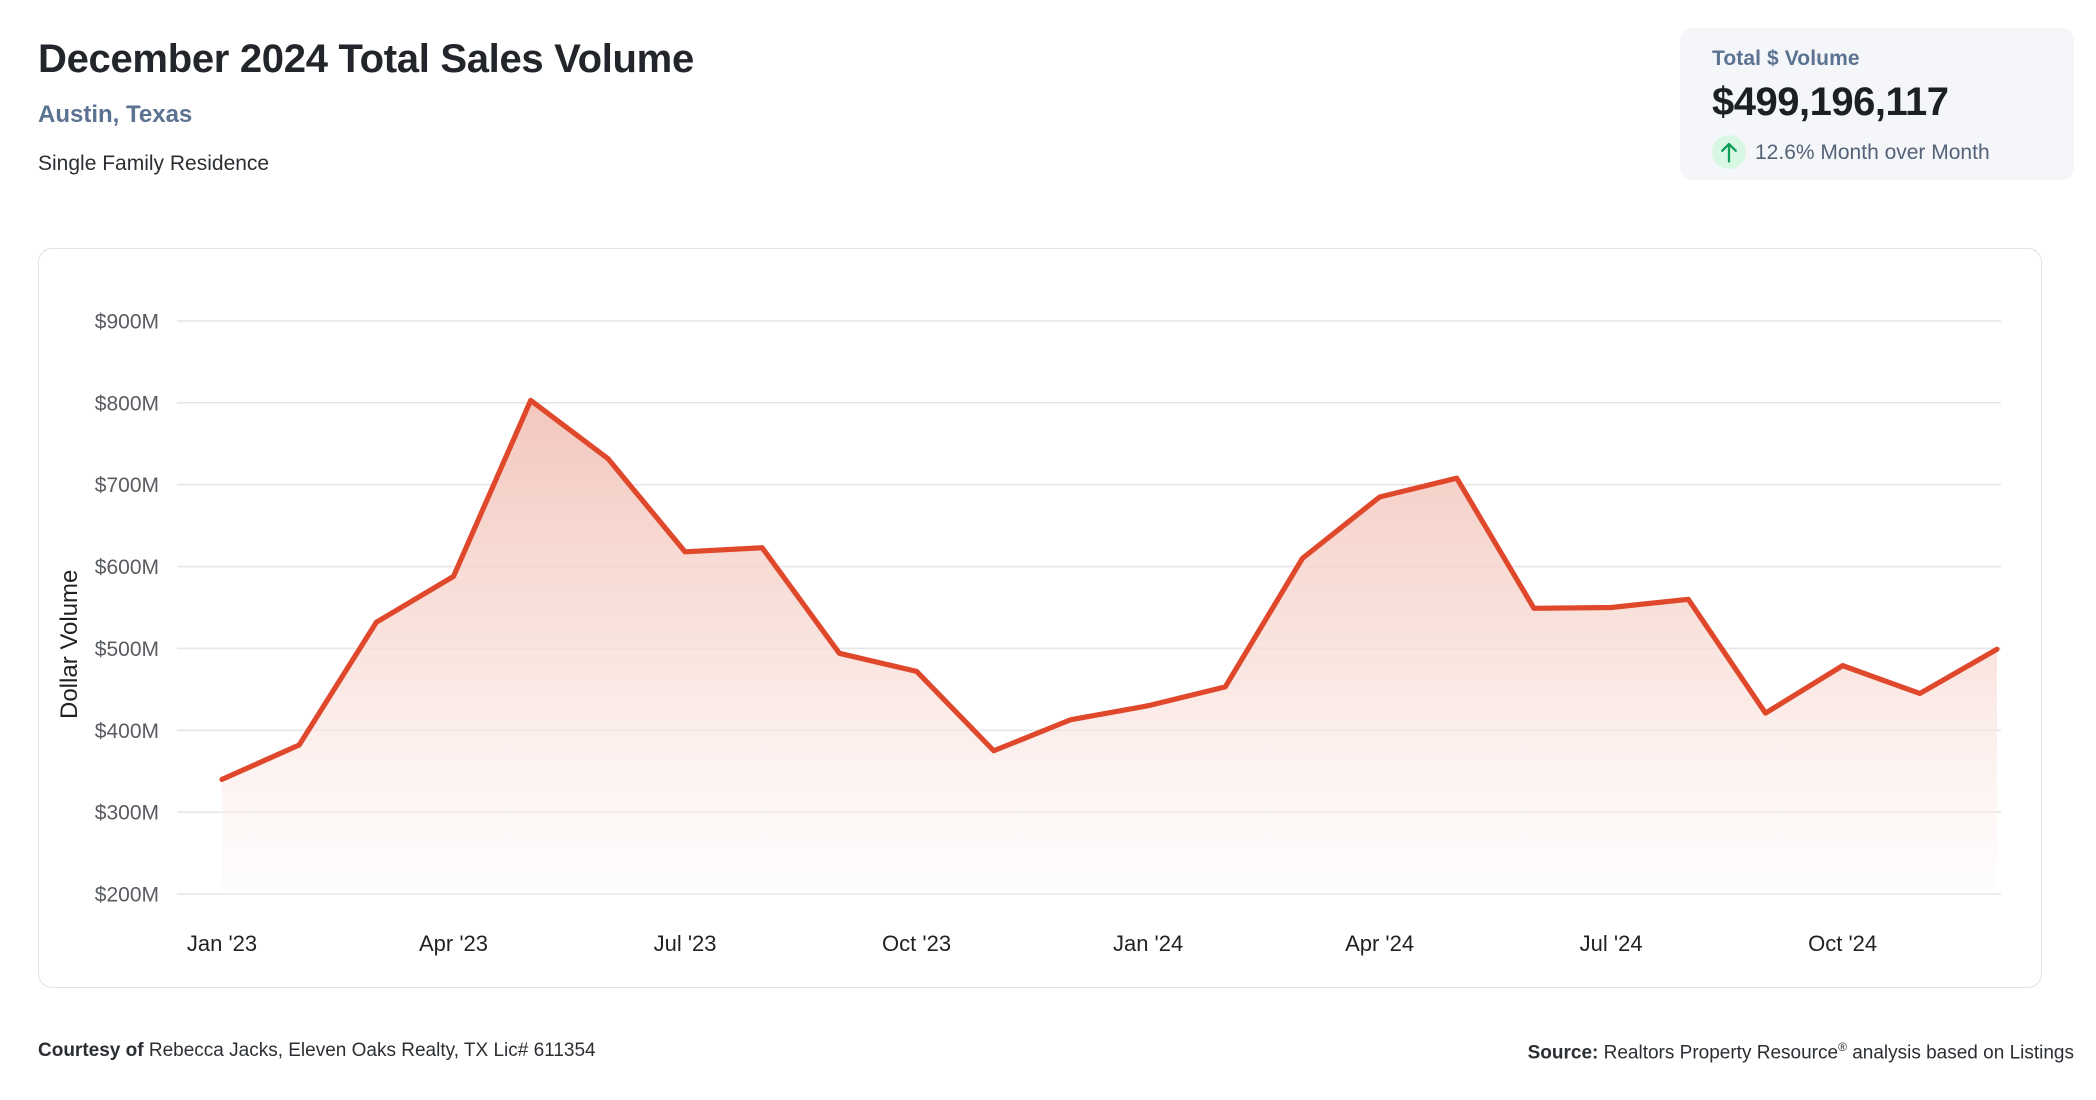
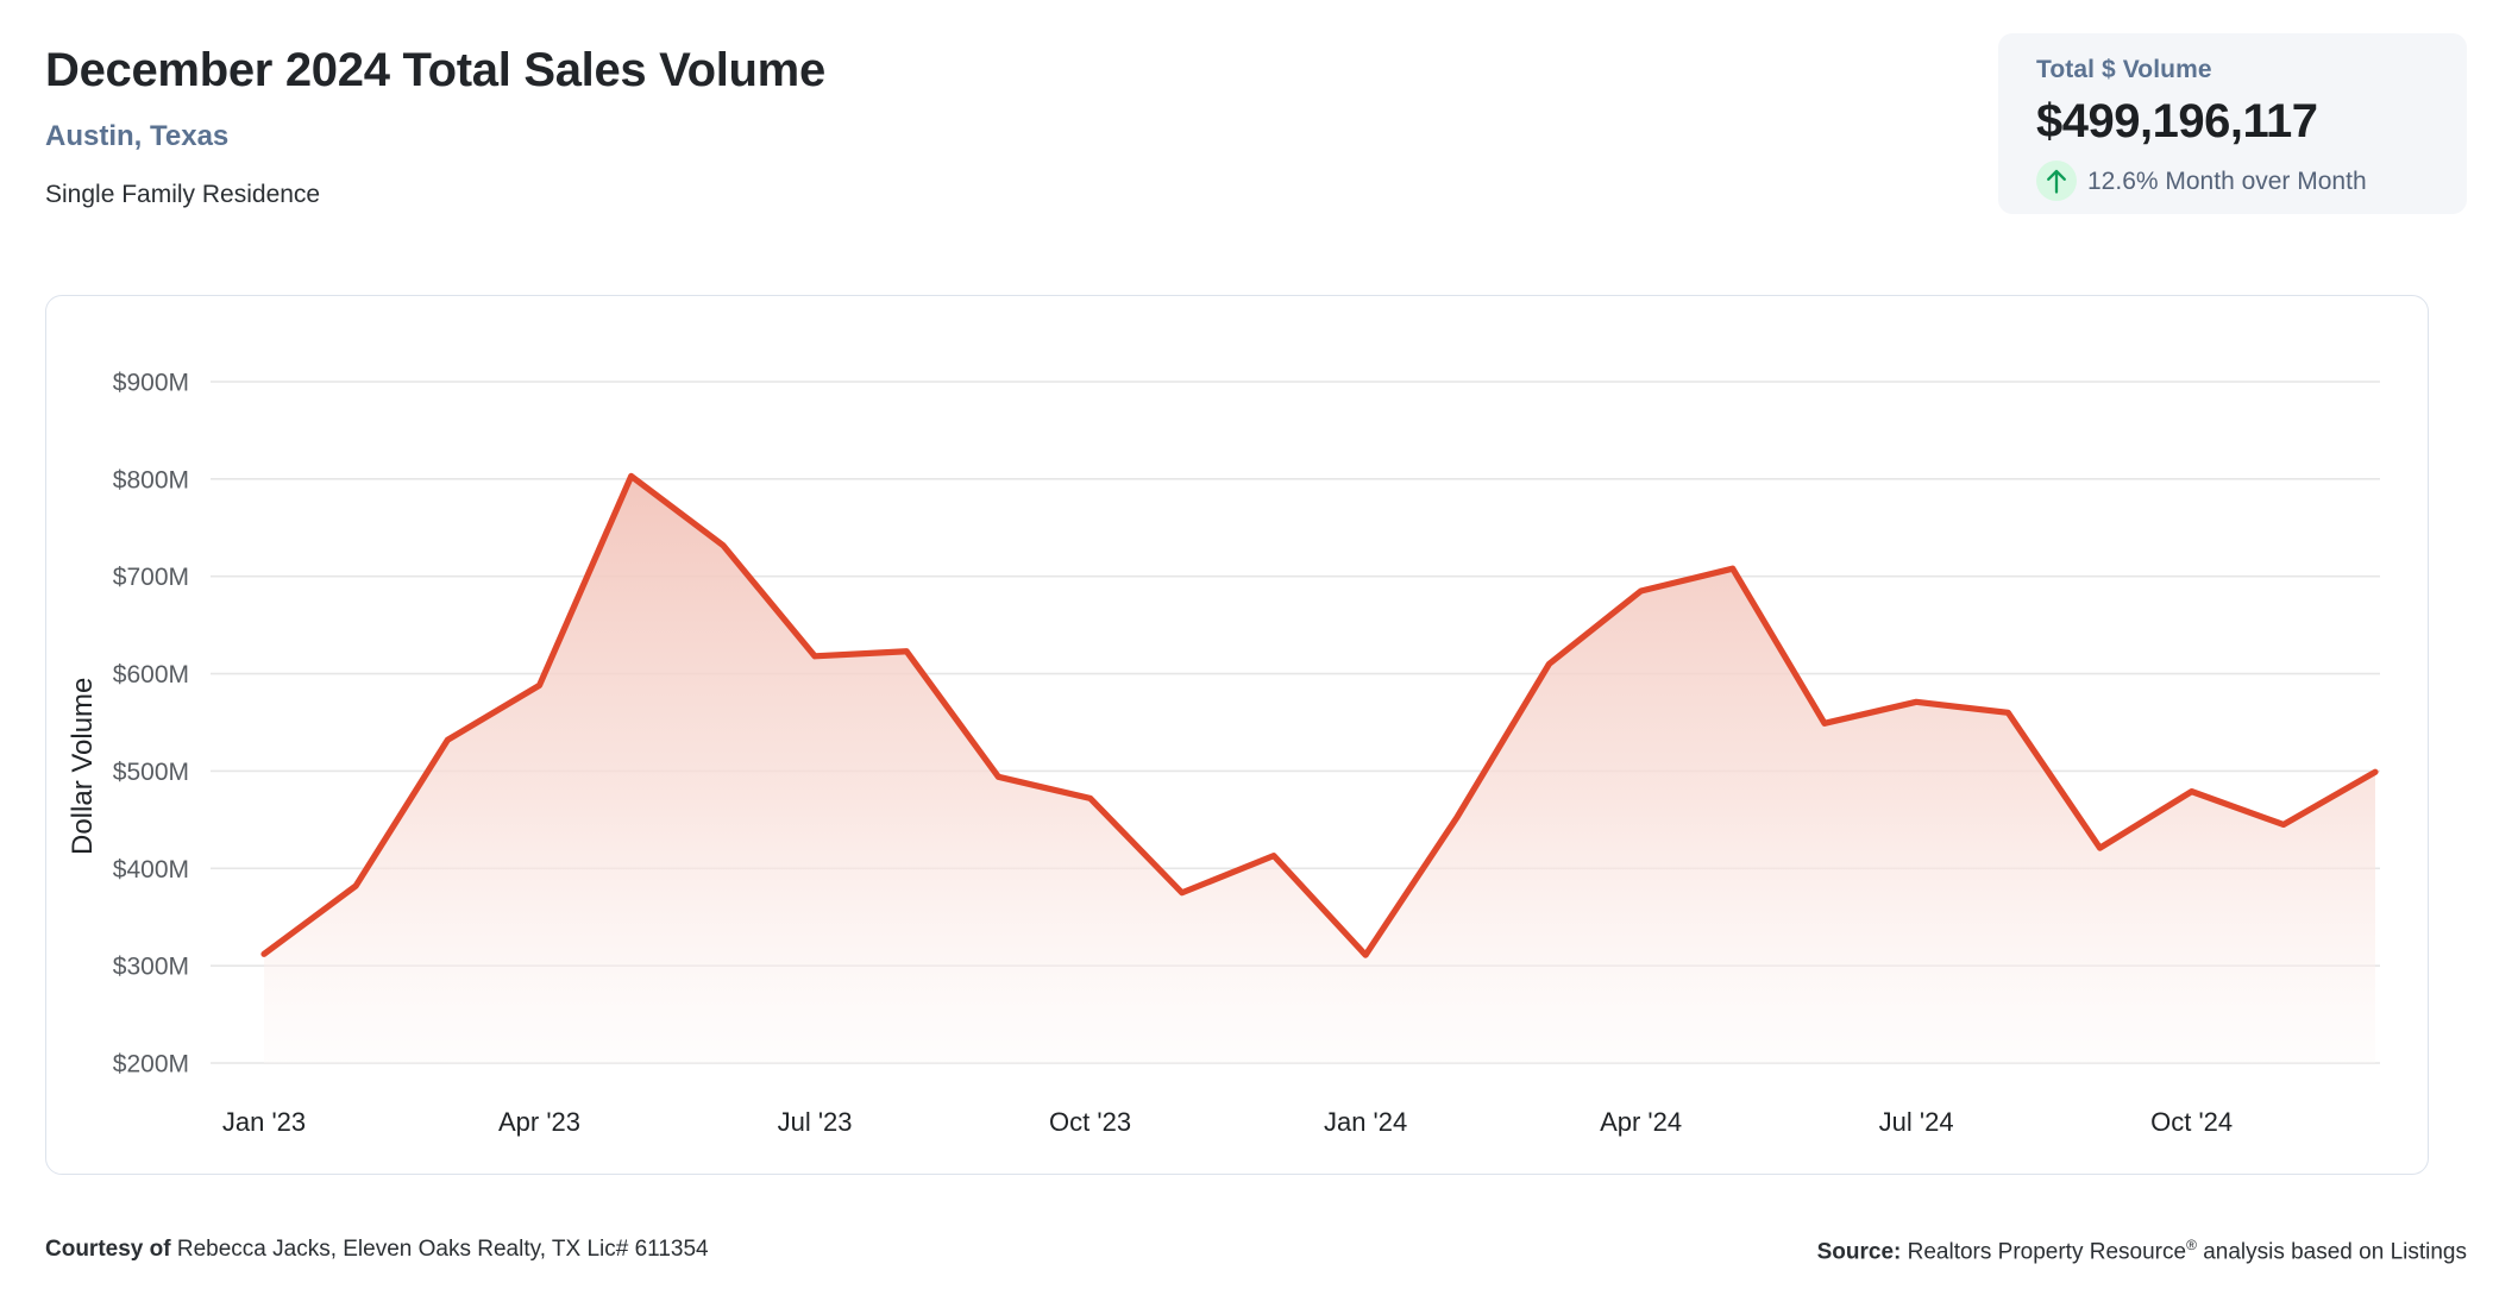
Jan '23: $340M -> $310M
Jan '24: $430M -> $310M
Jul '24: $550M -> $570M
